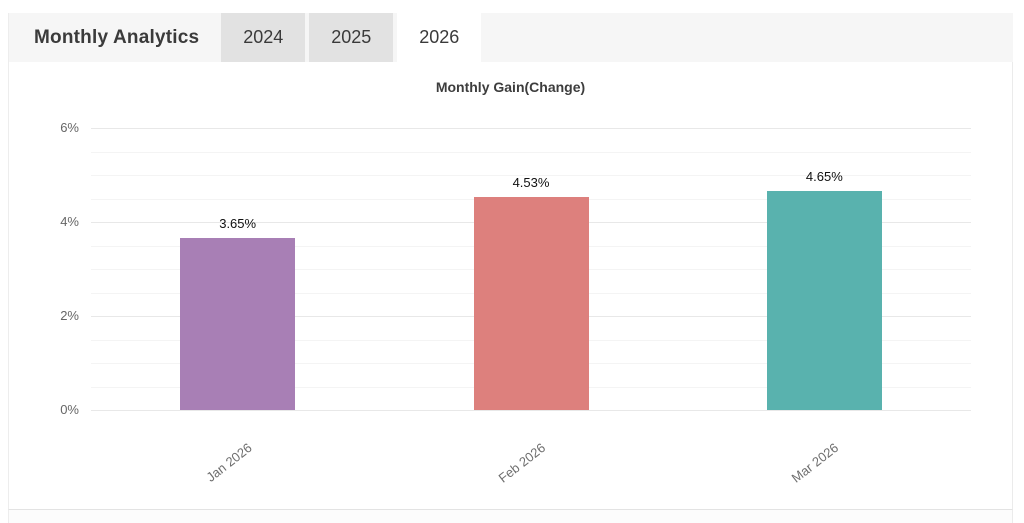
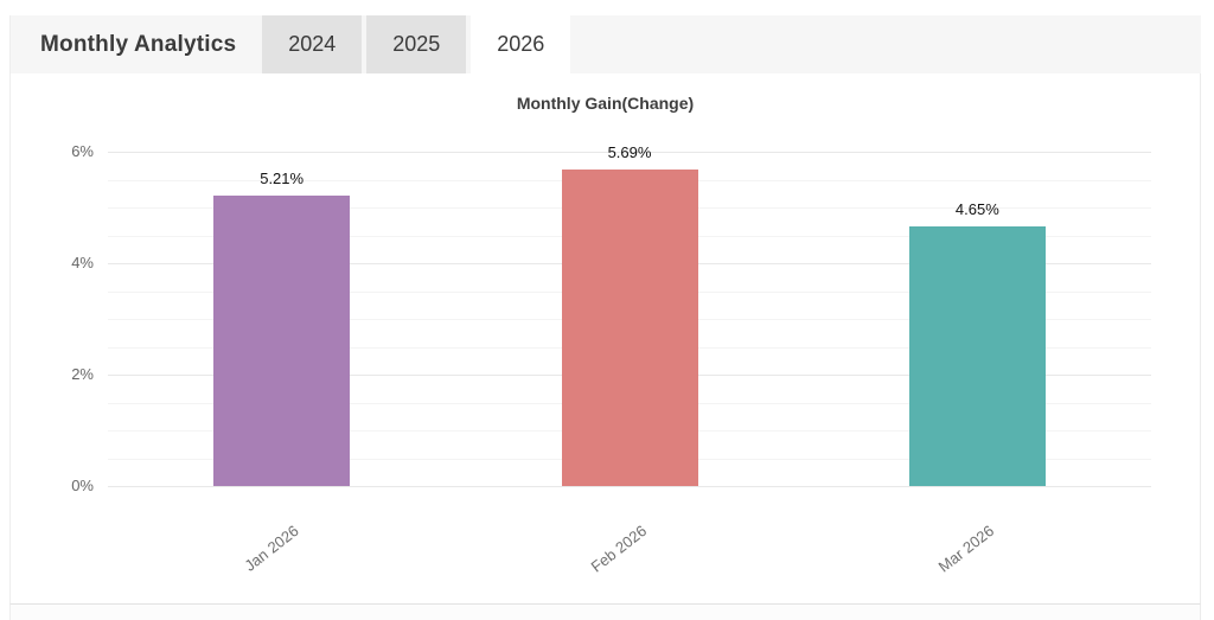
Jan 2026: 3.65% -> 5.21%
Feb 2026: 4.53% -> 5.69%
